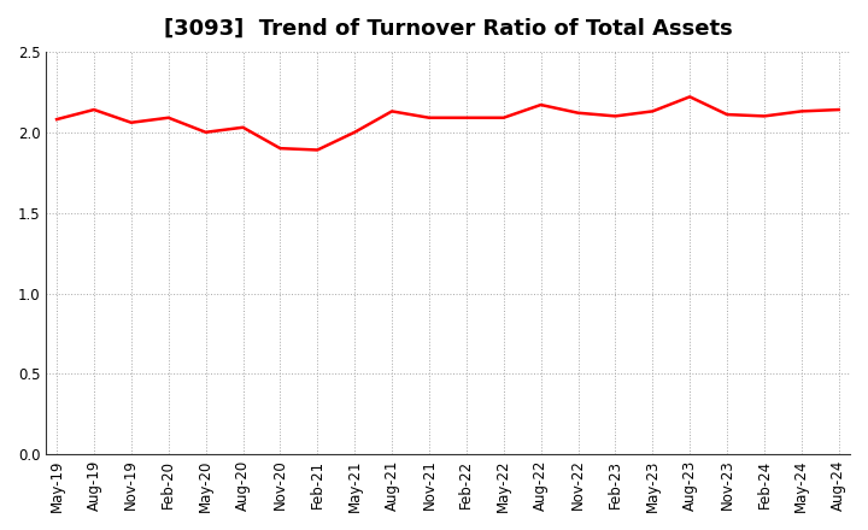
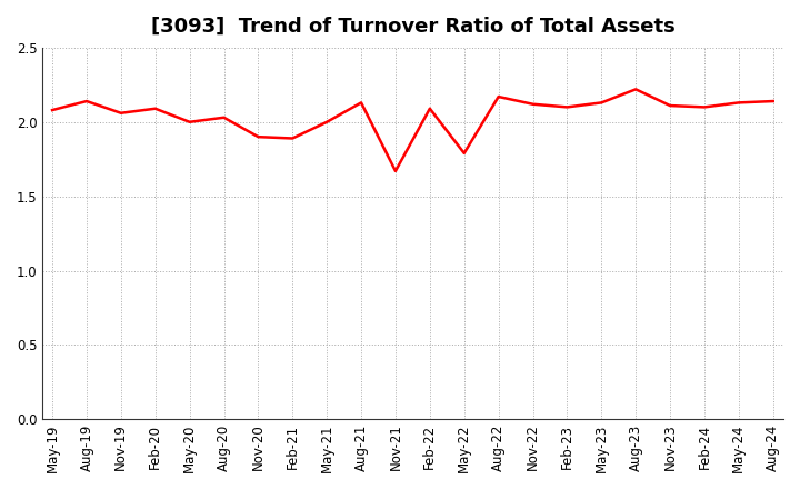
Nov-21: 2.09 -> 1.67
May-22: 2.09 -> 1.79
